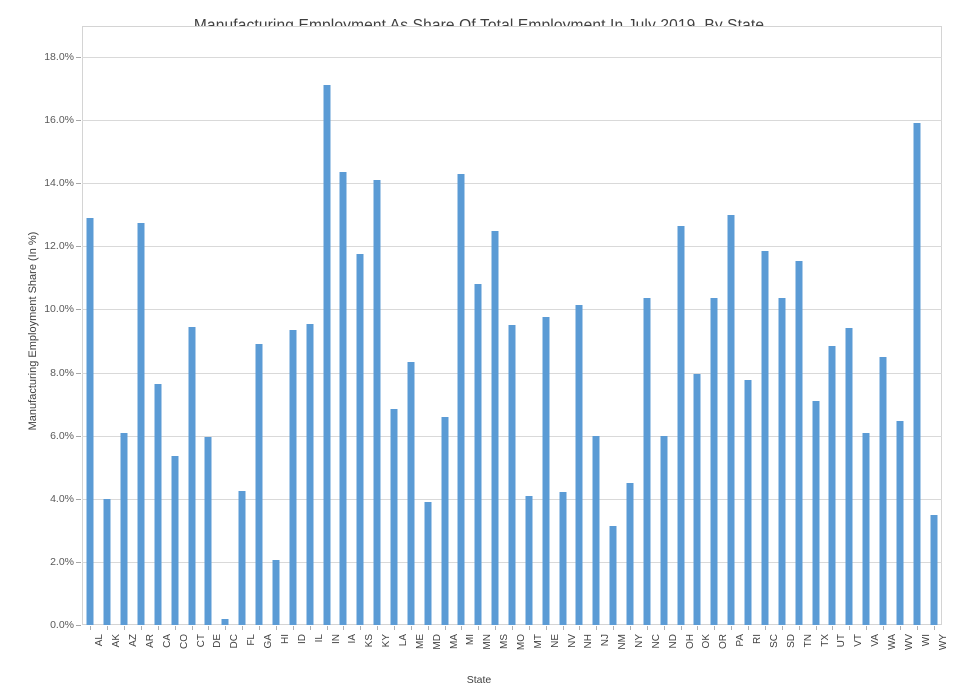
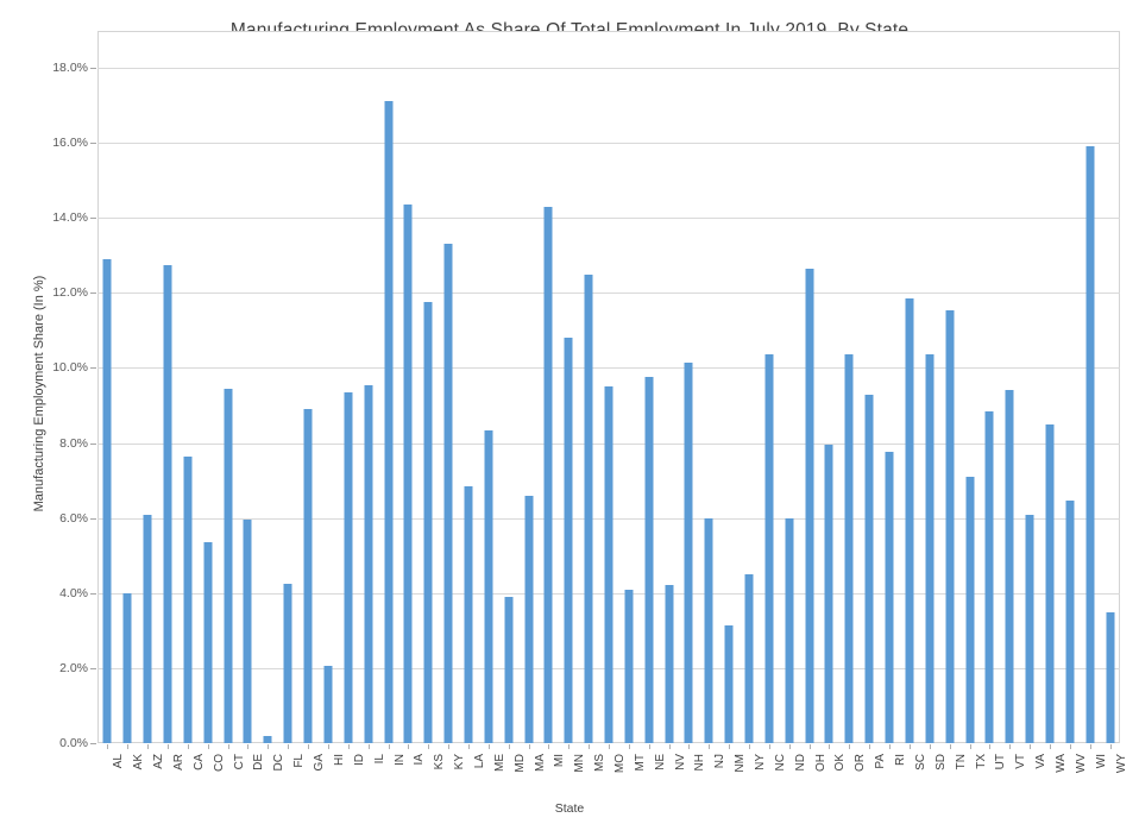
KY: 14.1% -> 13.3%
PA: 13.0% -> 9.3%
